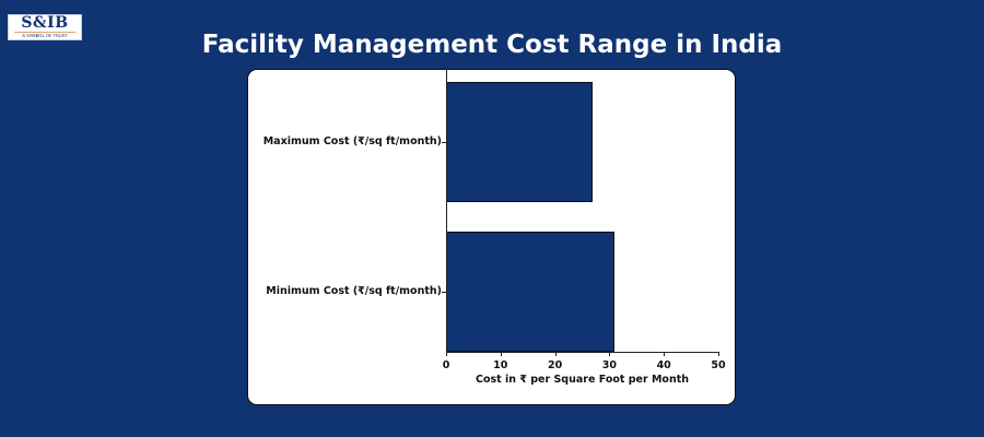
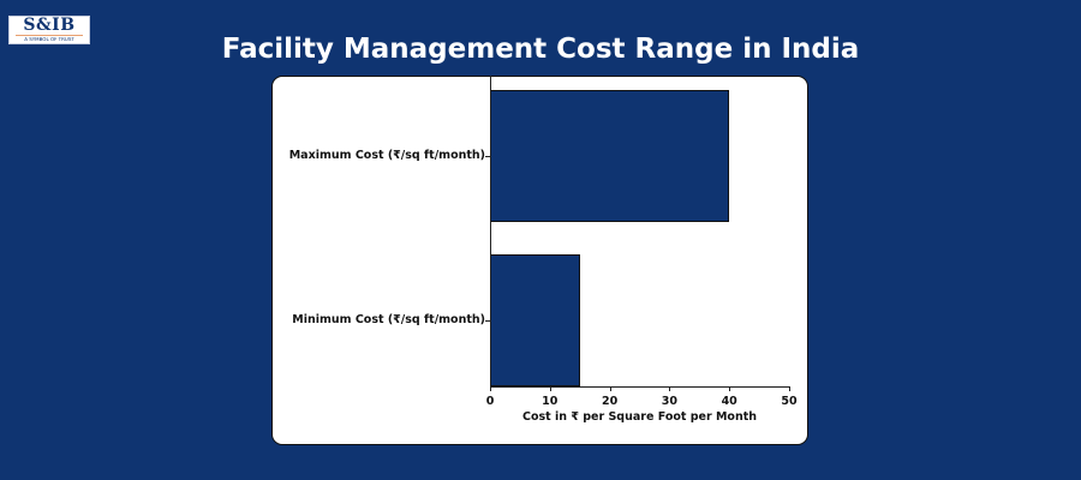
Maximum Cost (₹/sq ft/month): 27 -> 40
Minimum Cost (₹/sq ft/month): 31 -> 15
